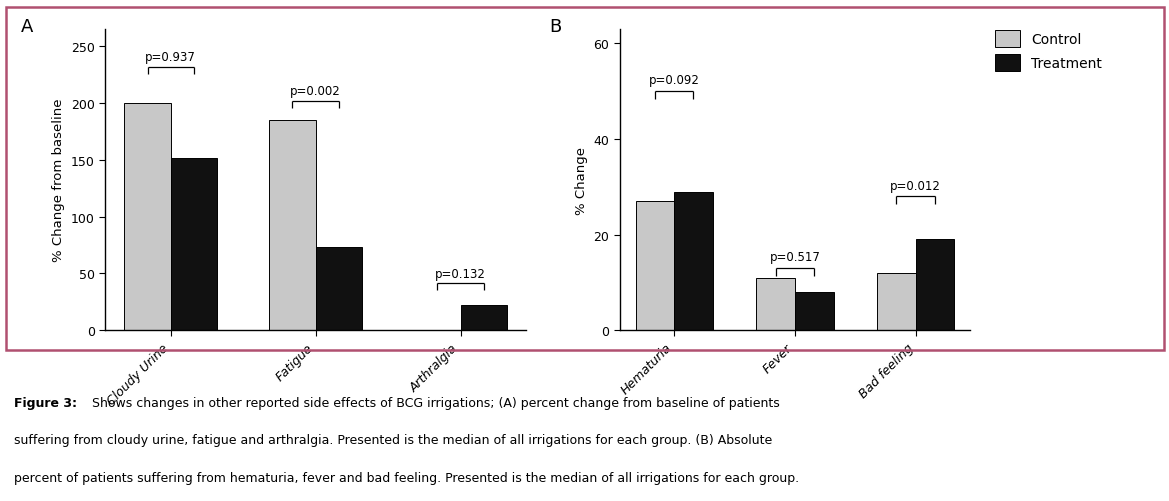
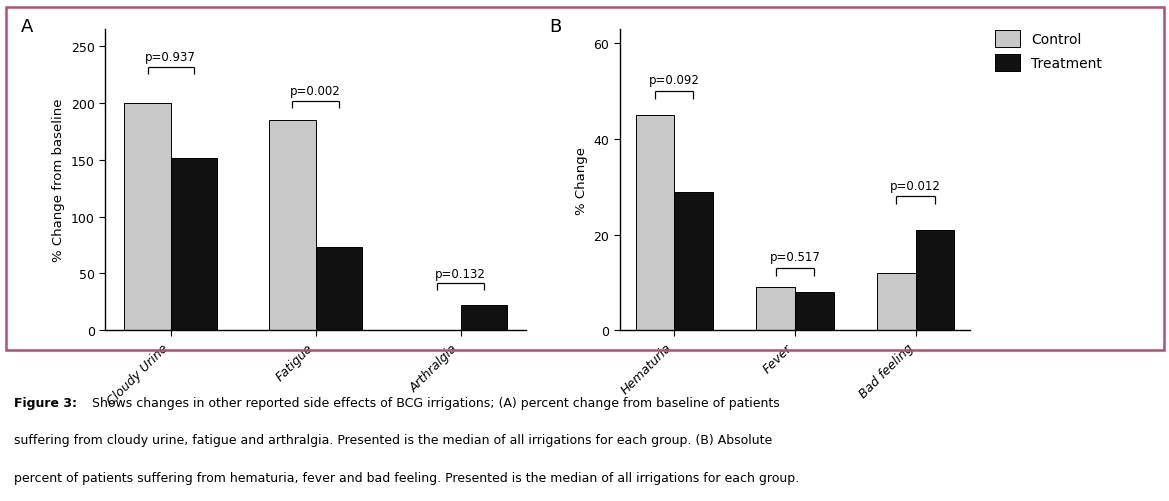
Control/Hematuria: 27 -> 45
Control/Fever: 11 -> 9
Treatment/Bad feeling: 19 -> 21
